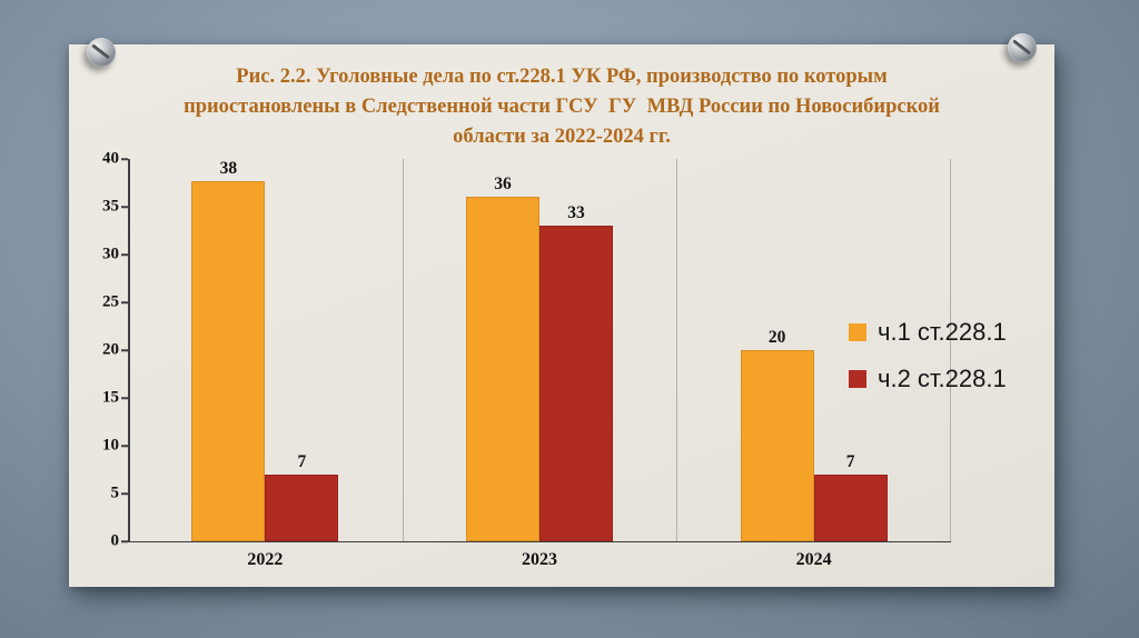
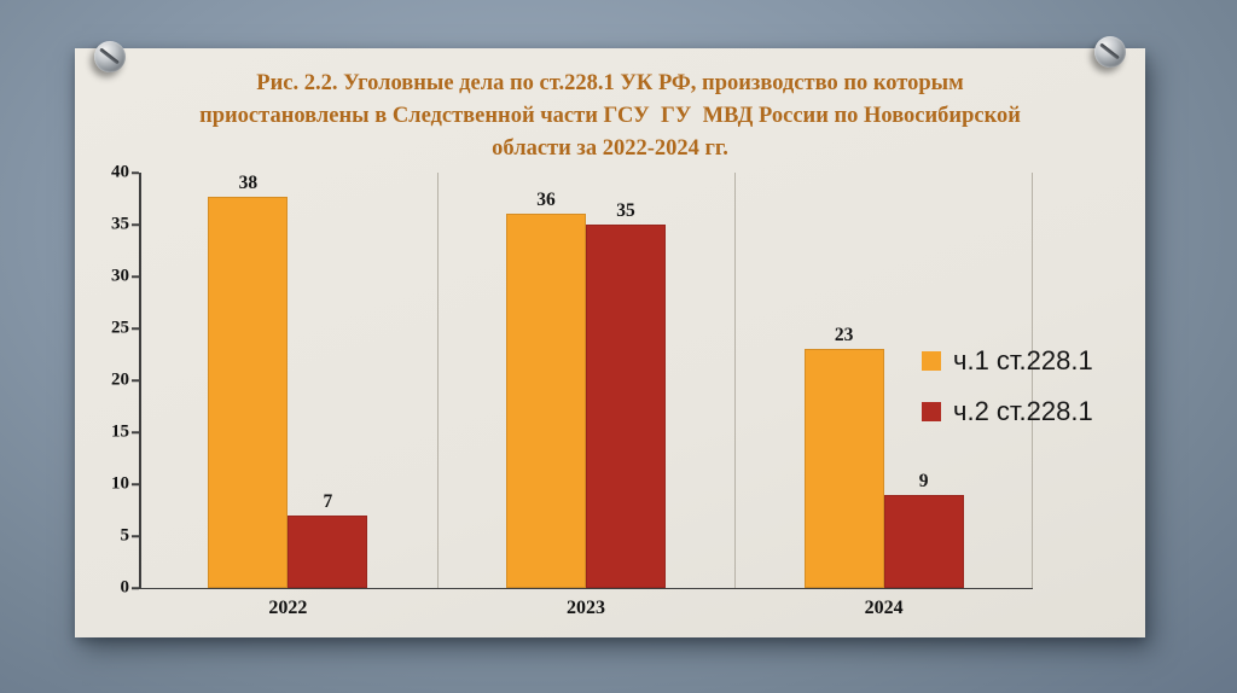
ч.2 ст.228.1/2023: 33 -> 35
ч.1 ст.228.1/2024: 20 -> 23
ч.2 ст.228.1/2024: 7 -> 9
